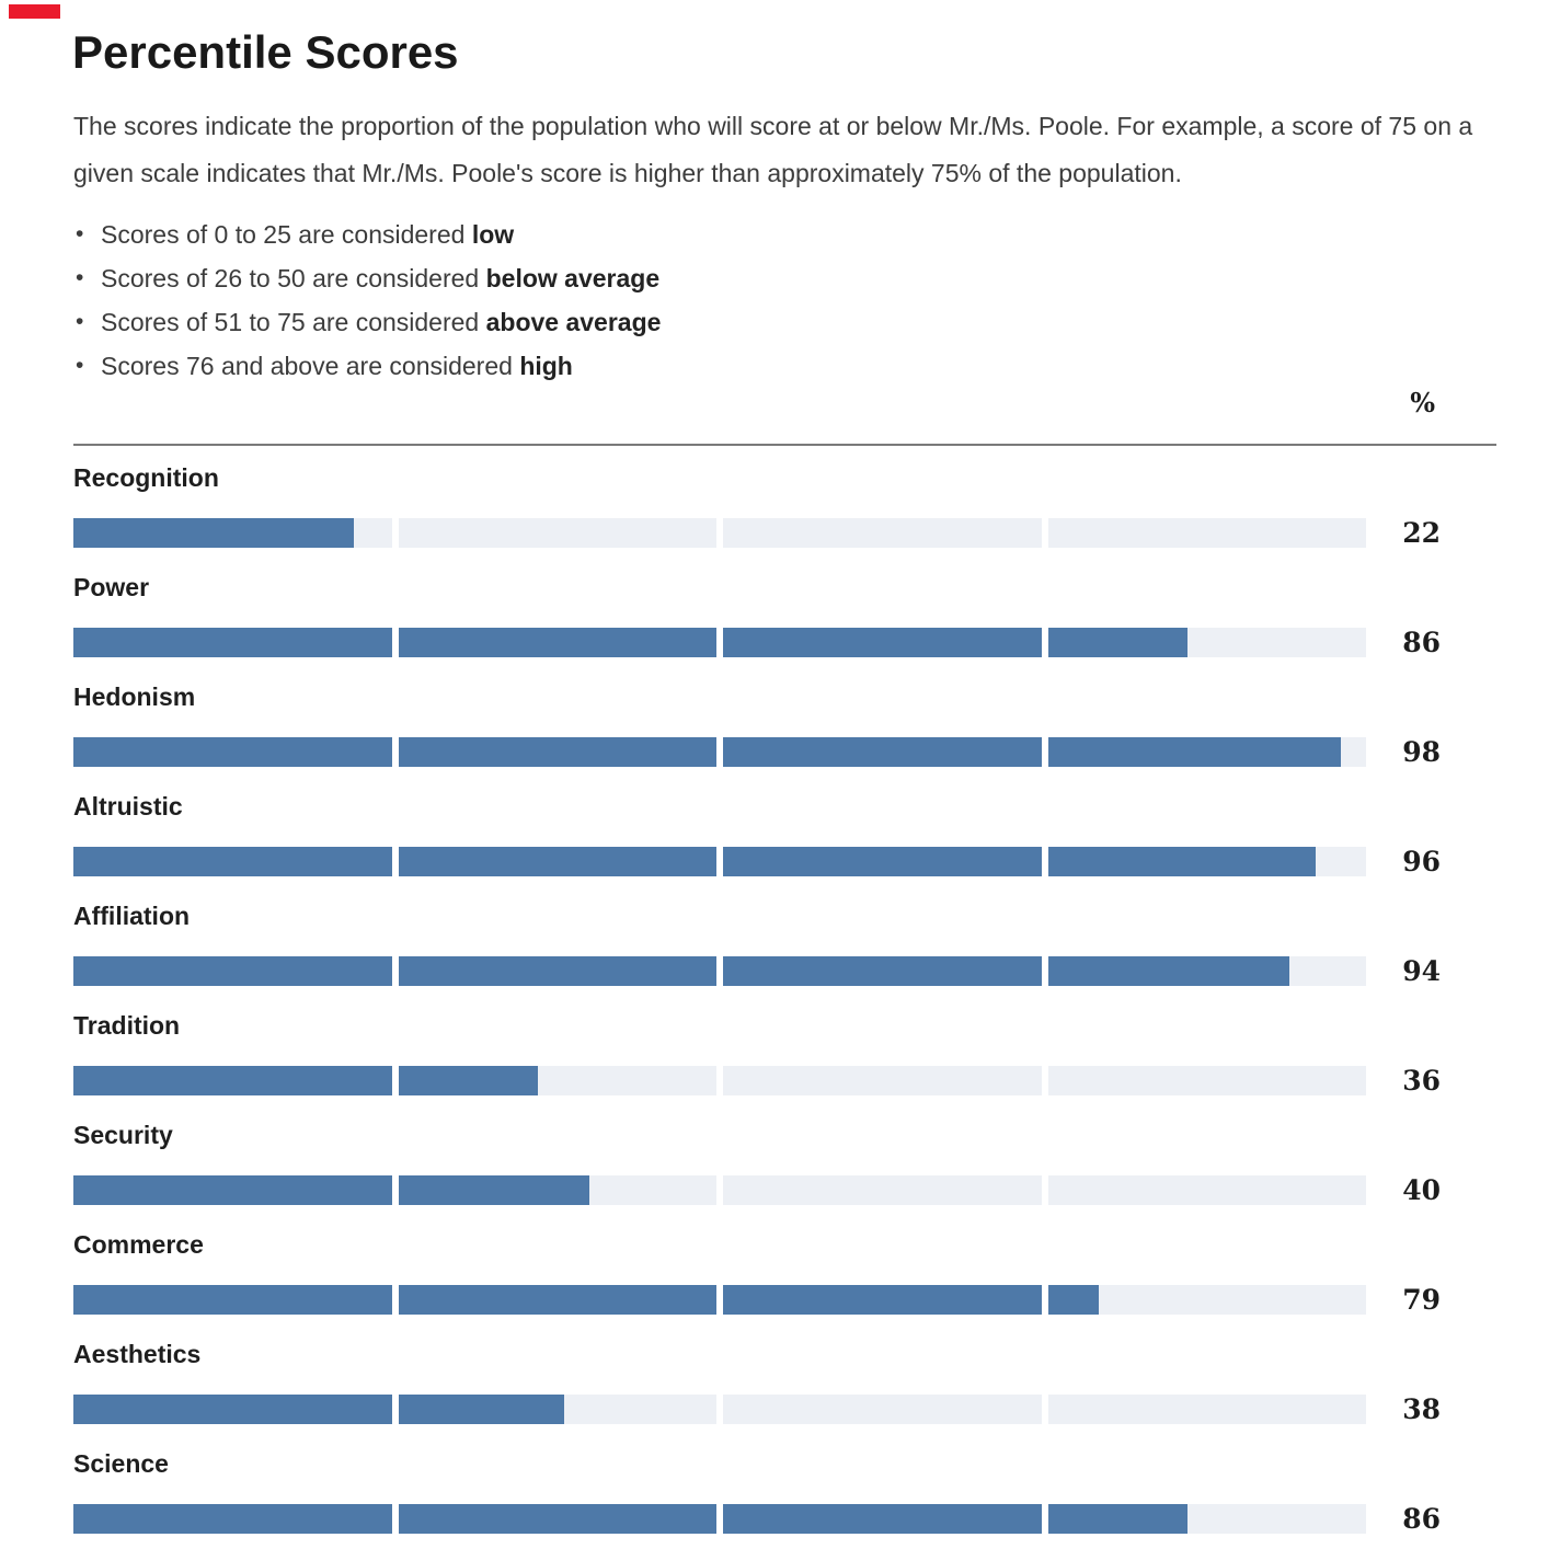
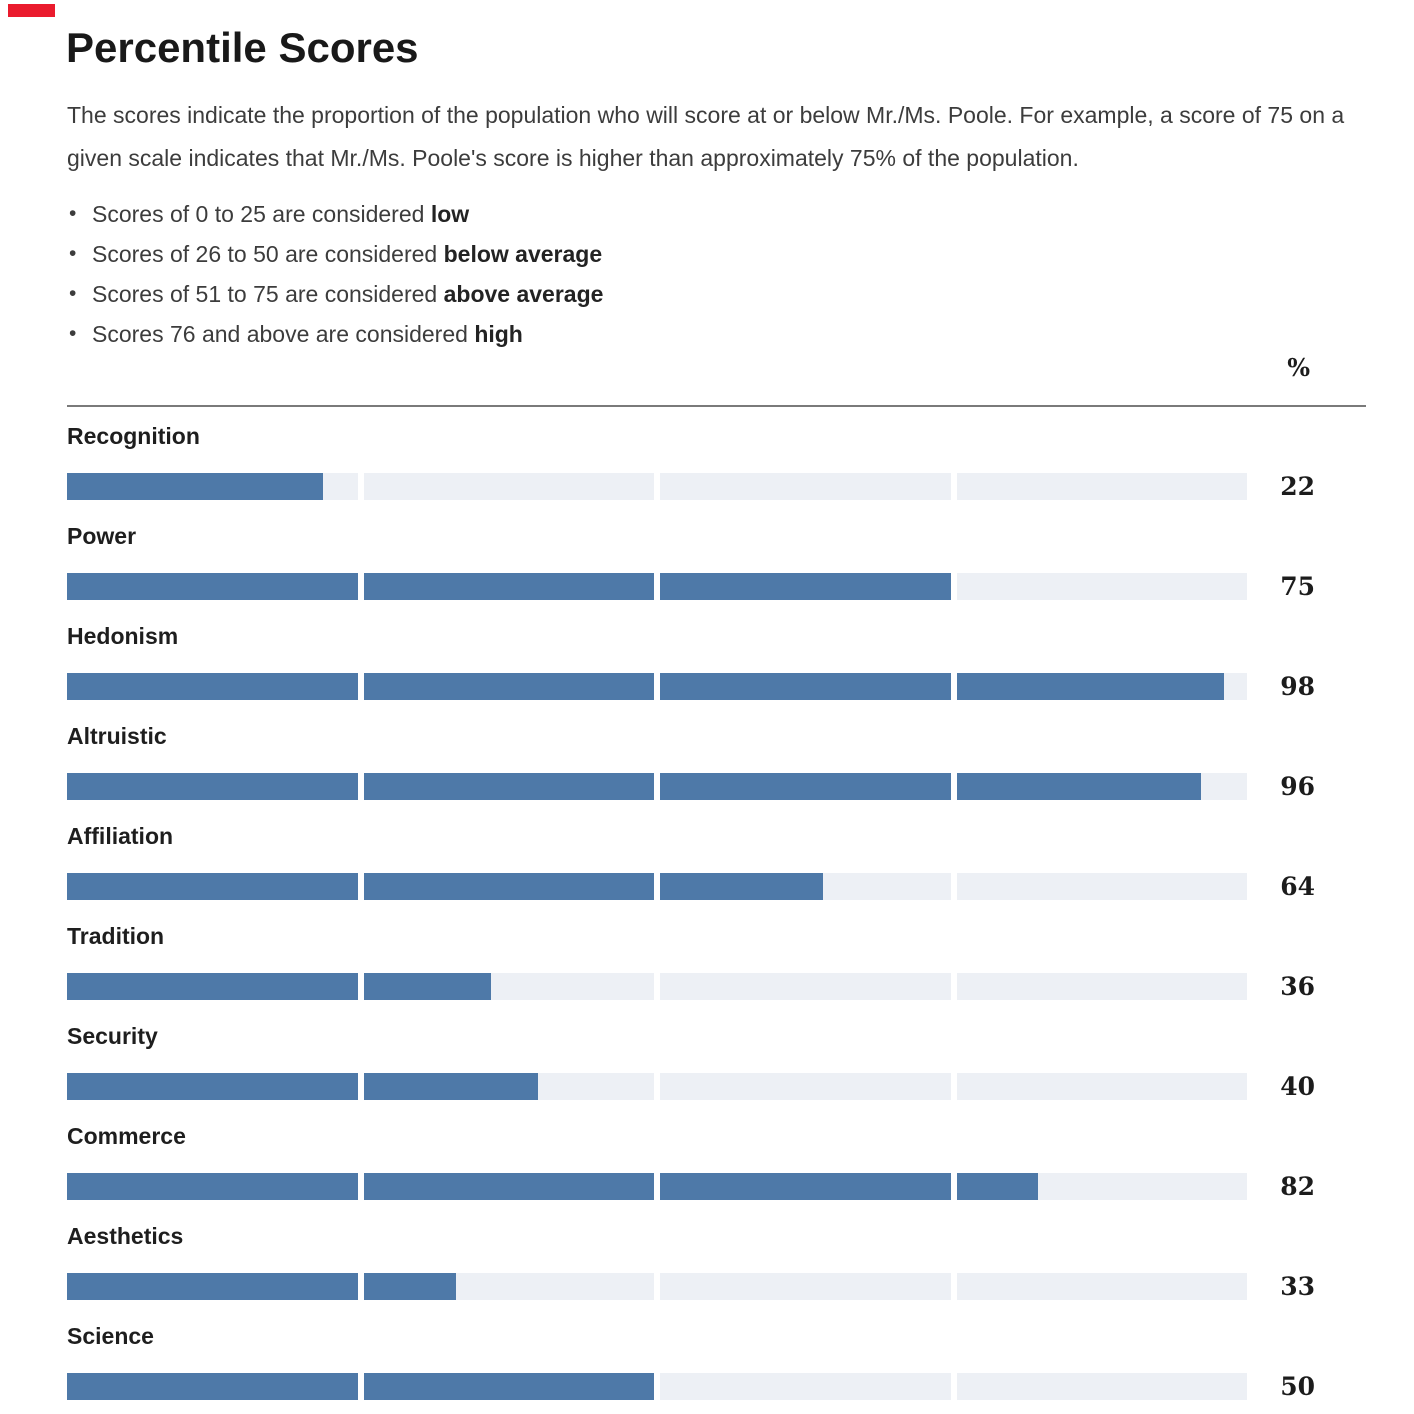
Power: 86 -> 75
Affiliation: 94 -> 64
Commerce: 79 -> 82
Aesthetics: 38 -> 33
Science: 86 -> 50
